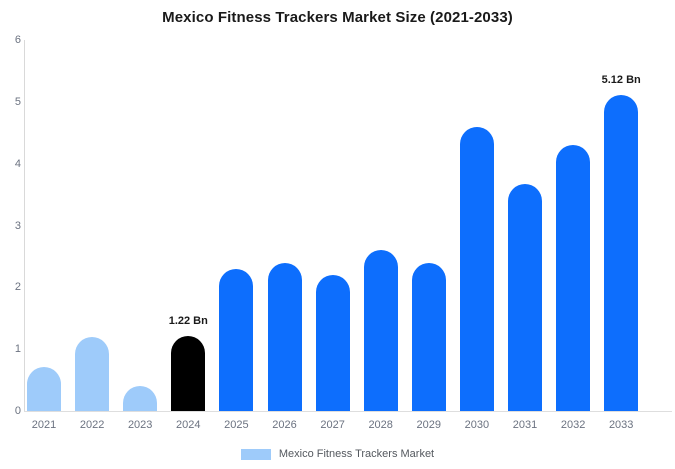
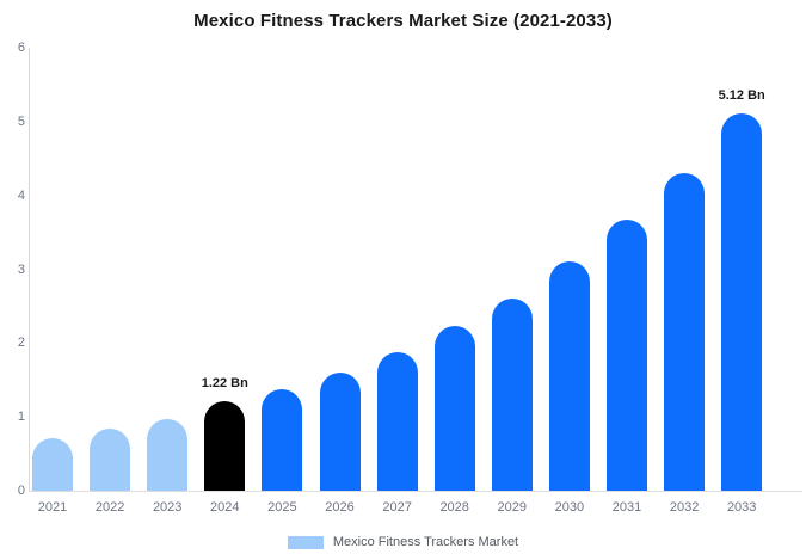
2022: 1.2 -> 0.8
2023: 0.4 -> 1.0
2025: 2.3 -> 1.4
2026: 2.4 -> 1.6
2027: 2.2 -> 1.9
2028: 2.6 -> 2.2
2029: 2.4 -> 2.6
2030: 4.6 -> 3.1
